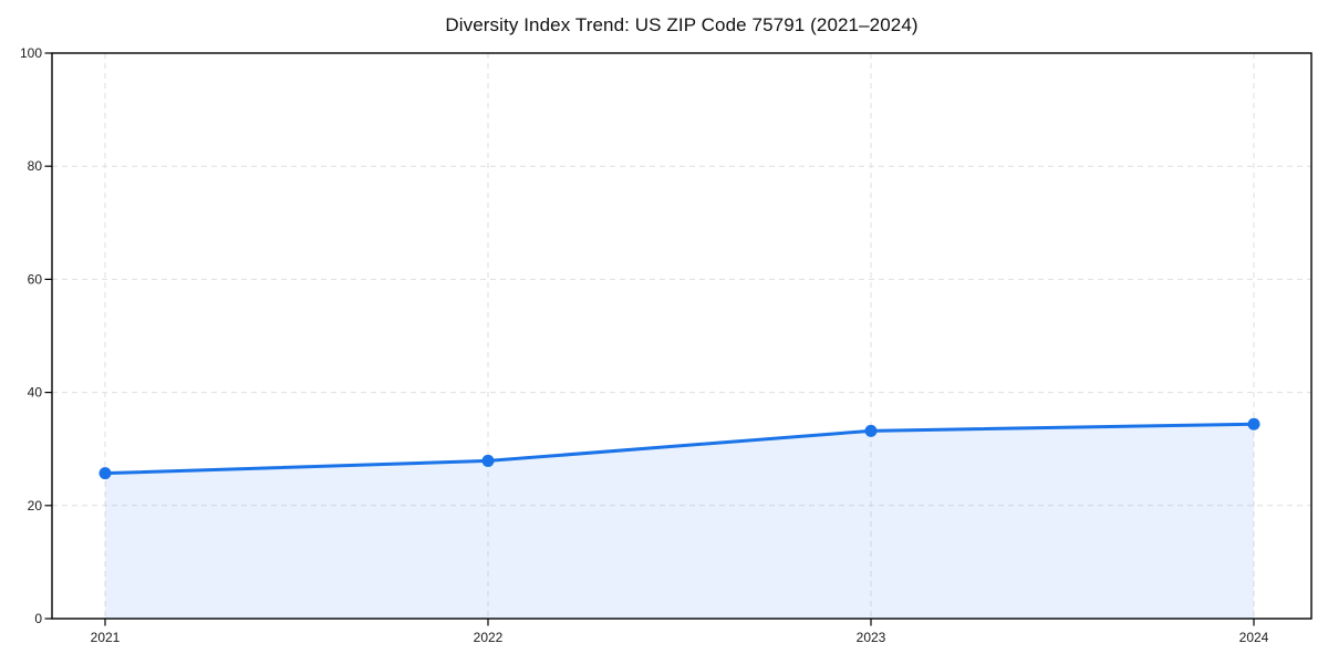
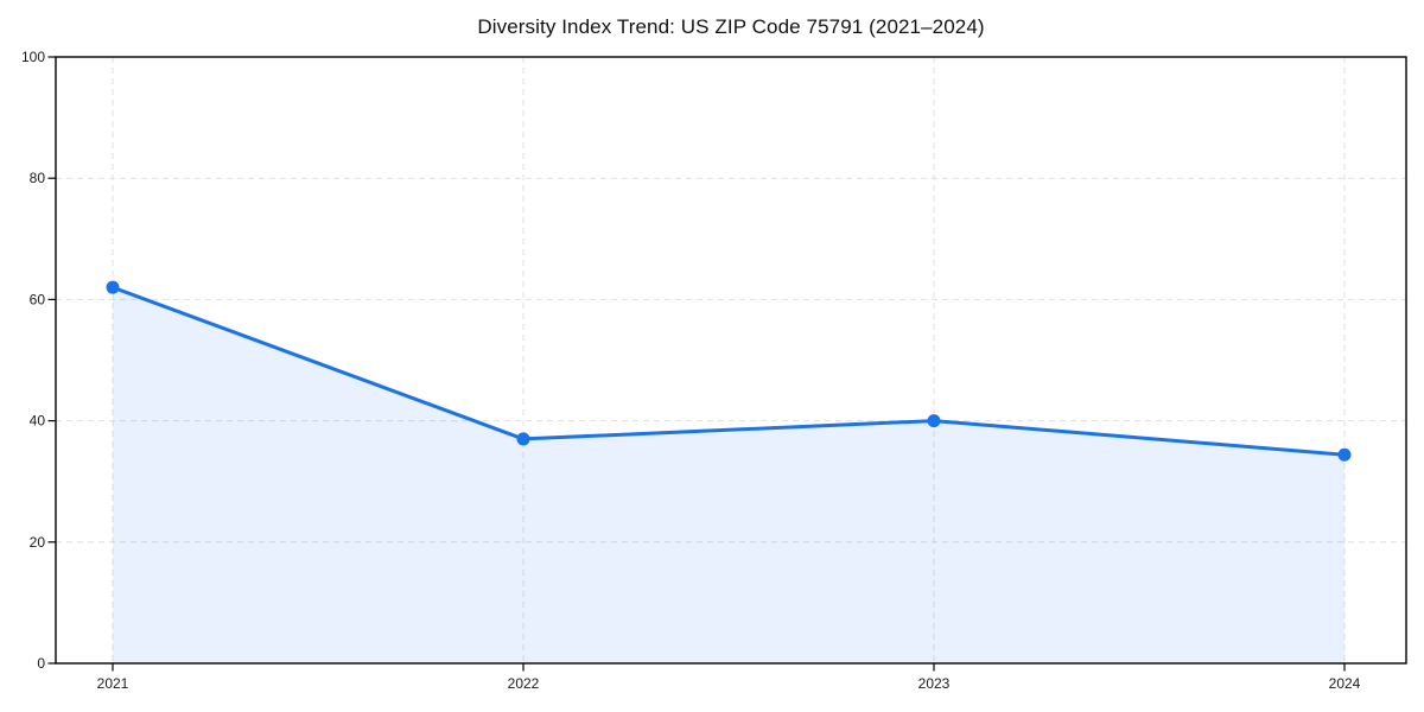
2021: 26 -> 62
2022: 28 -> 37
2023: 33 -> 40
